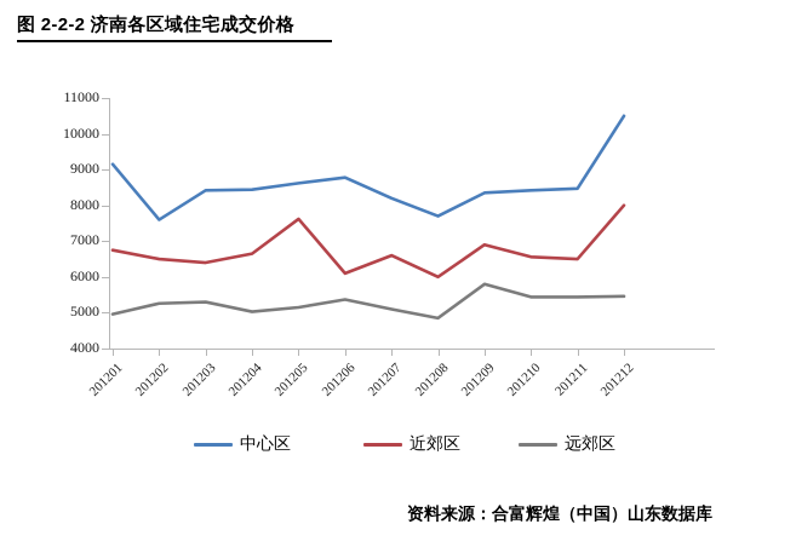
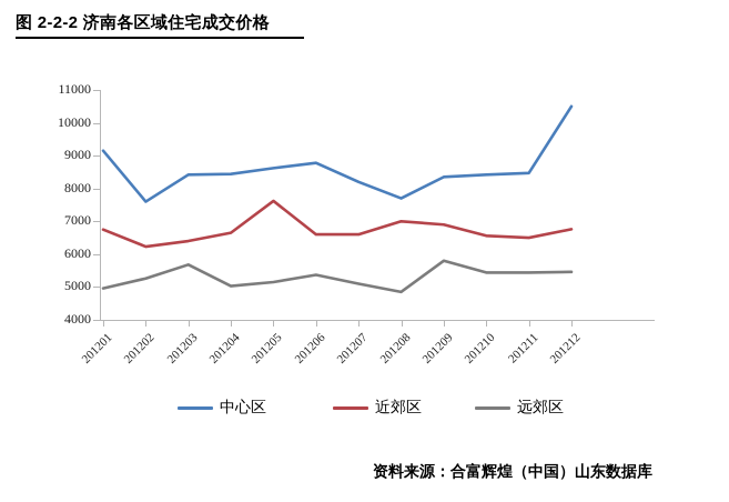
近郊区/201202: 6500 -> 6200
远郊区/201203: 5300 -> 5700
近郊区/201206: 6100 -> 6600
近郊区/201208: 6000 -> 7000
近郊区/201212: 8000 -> 6800
